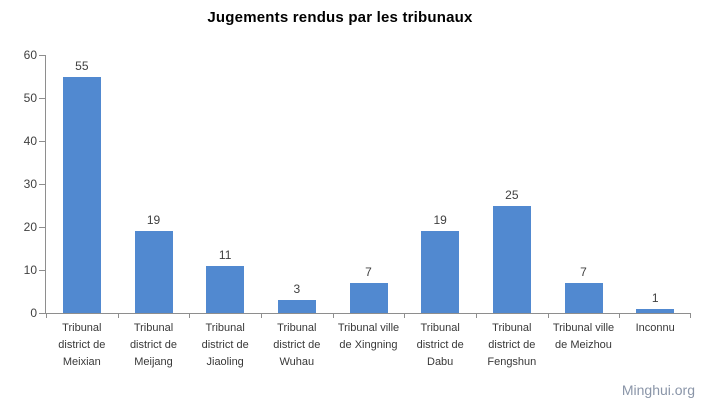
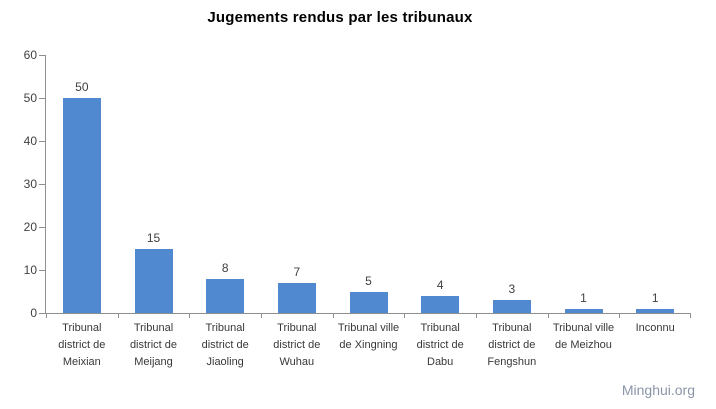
Tribunal district de Meixian: 55 -> 50
Tribunal district de Meijang: 19 -> 15
Tribunal district de Jiaoling: 11 -> 8
Tribunal district de Wuhau: 3 -> 7
Tribunal ville de Xingning: 7 -> 5
Tribunal district de Dabu: 19 -> 4
Tribunal district de Fengshun: 25 -> 3
Tribunal ville de Meizhou: 7 -> 1
